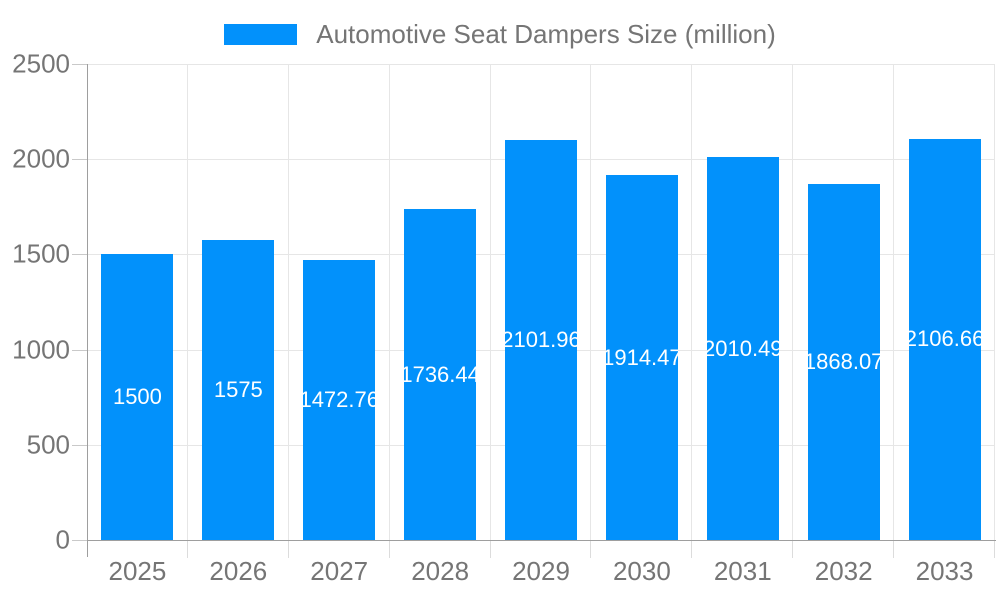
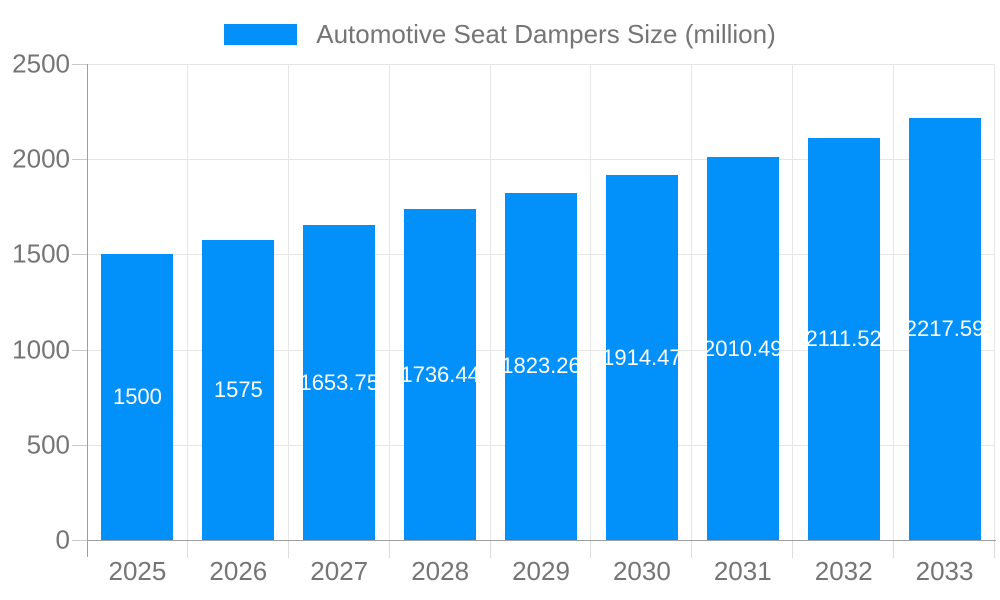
2027: 1472.76 -> 1653.75
2029: 2101.96 -> 1823.26
2032: 1868.07 -> 2111.52
2033: 2106.66 -> 2217.59
